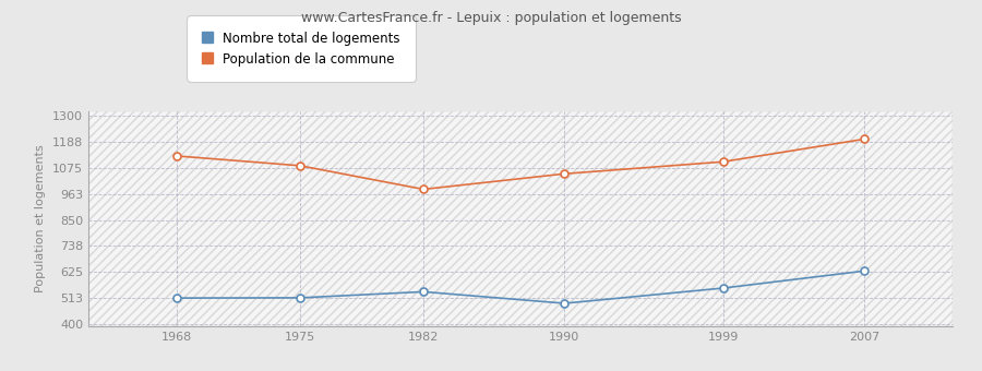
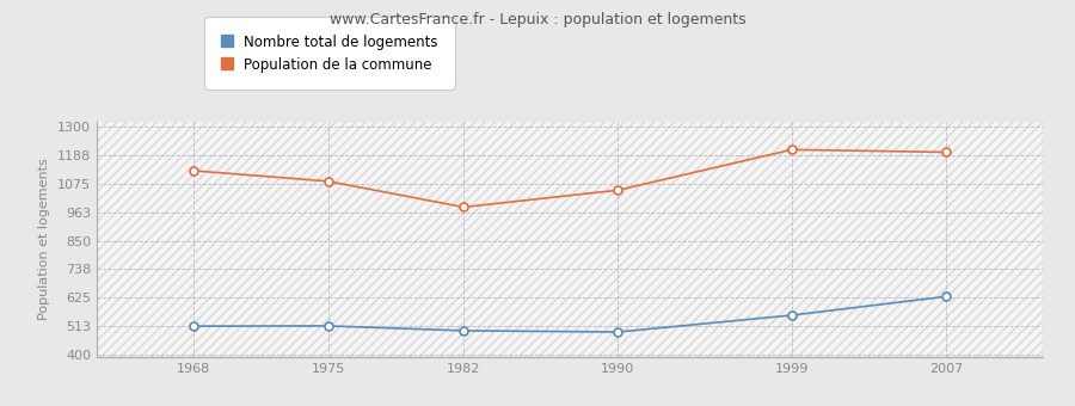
Nombre total de logements/1982: 540 -> 495
Population de la commune/1999: 1102 -> 1210
